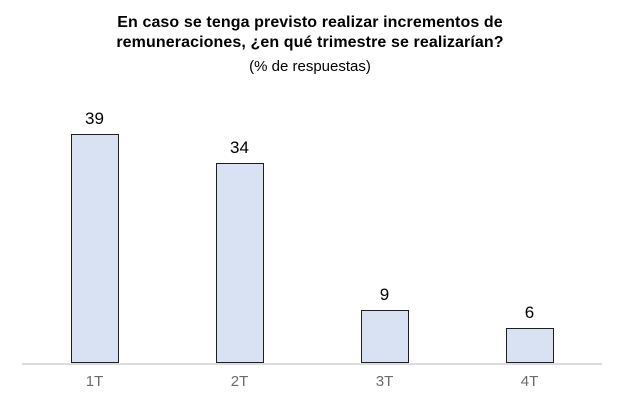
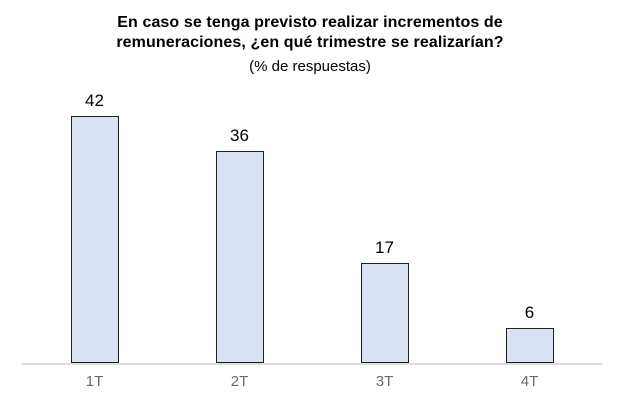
1T: 39 -> 42
2T: 34 -> 36
3T: 9 -> 17
